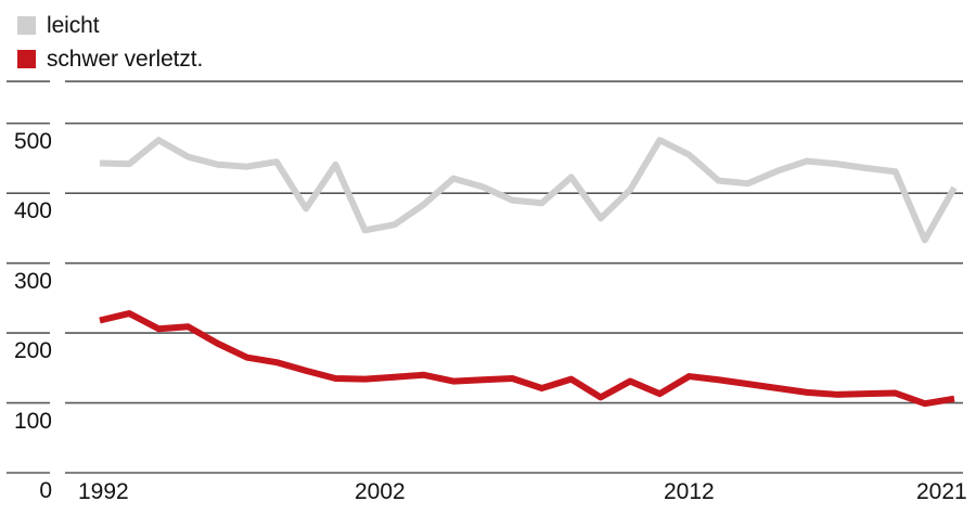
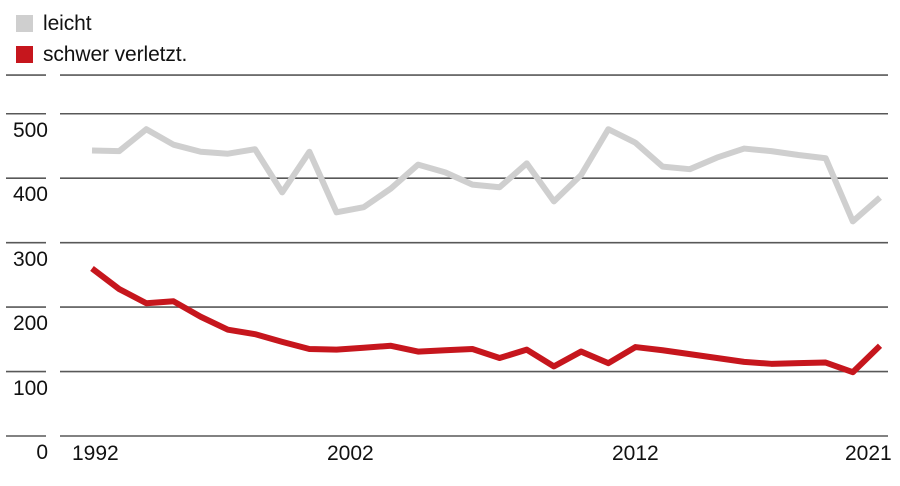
schwer verletzt./1992: 220 -> 260
leicht/2021: 410 -> 370
schwer verletzt./2021: 110 -> 140
